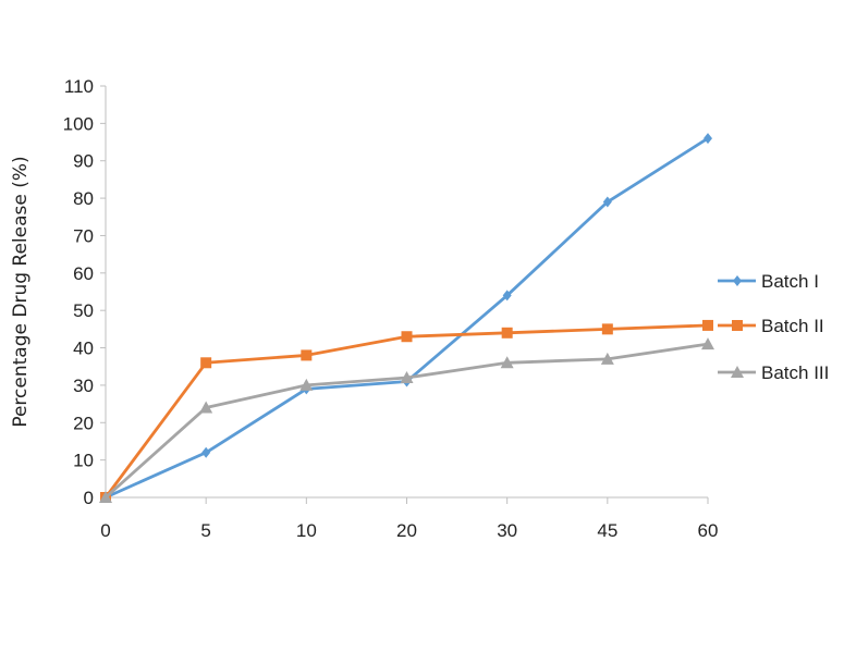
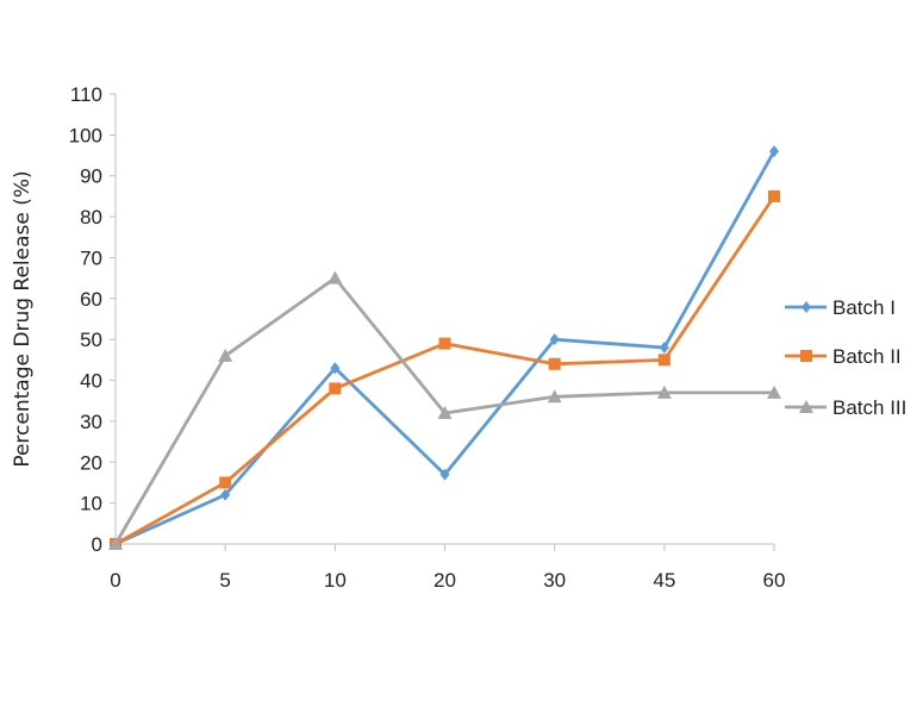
Batch II/5: 36 -> 15
Batch III/5: 24 -> 46
Batch I/10: 29 -> 43
Batch III/10: 30 -> 65
Batch I/20: 31 -> 17
Batch II/20: 43 -> 49
Batch I/30: 54 -> 50
Batch I/45: 79 -> 48
Batch II/60: 46 -> 85
Batch III/60: 41 -> 37
